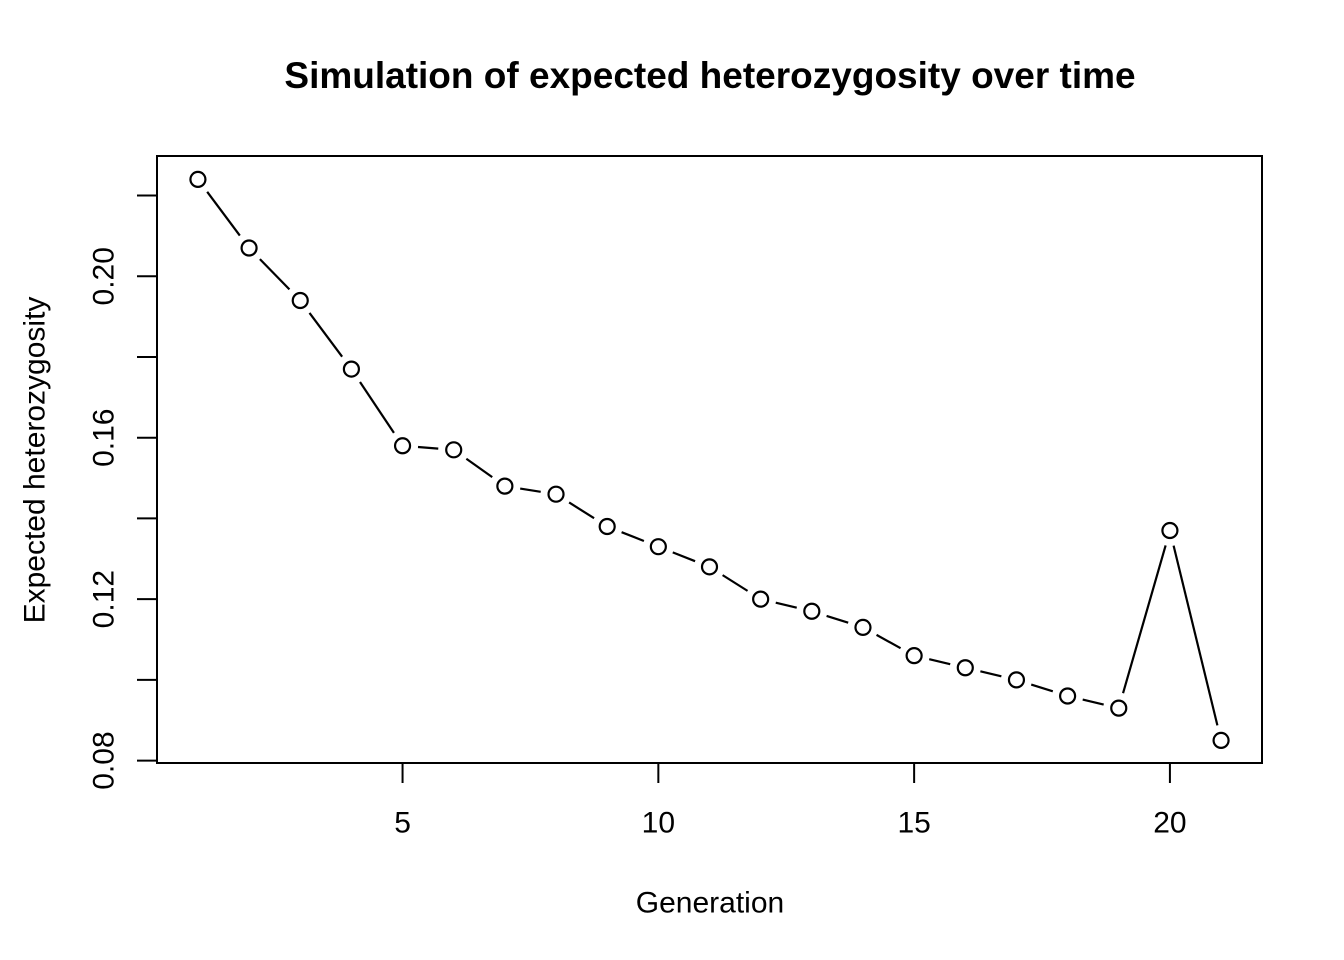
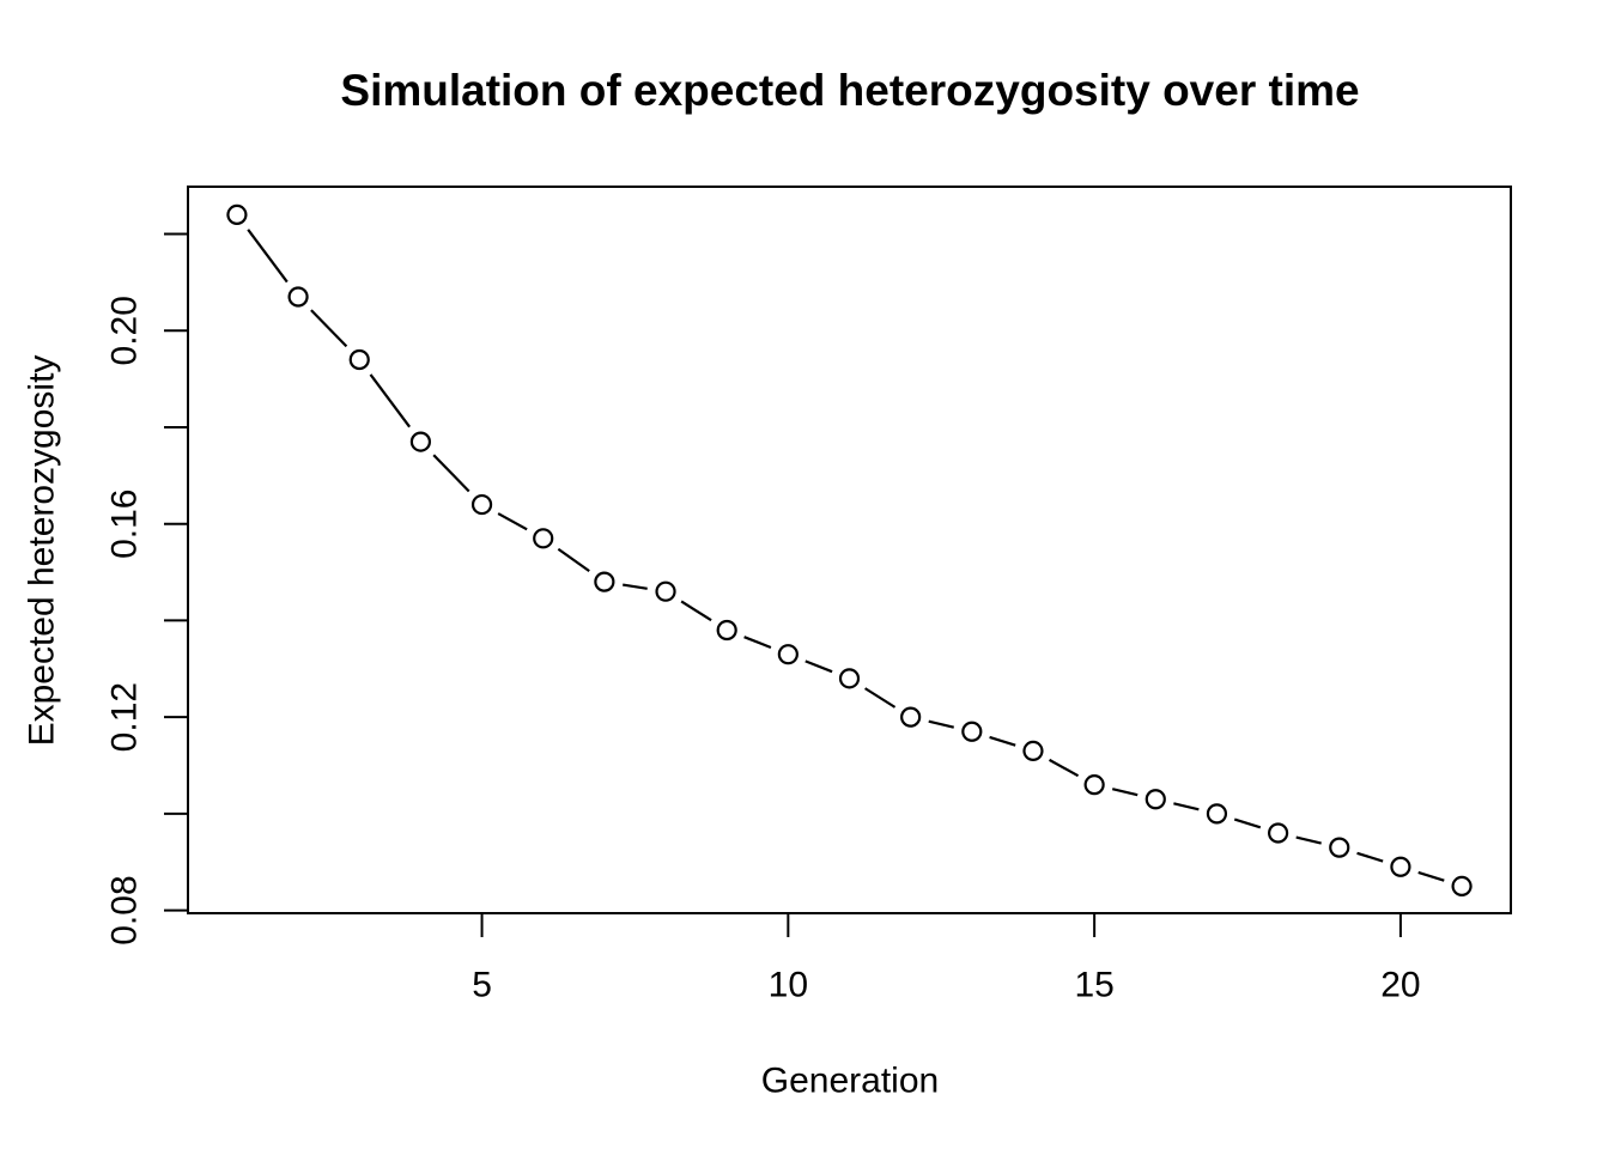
5: 0.158 -> 0.164
20: 0.137 -> 0.089
